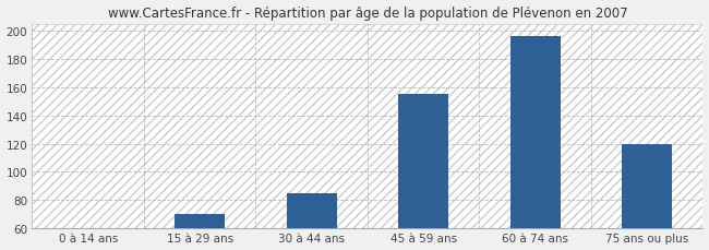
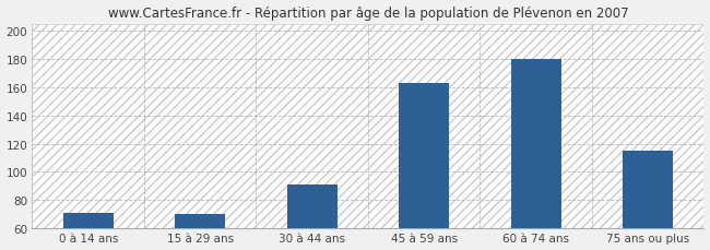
0 à 14 ans: 60 -> 71
30 à 44 ans: 85 -> 91
45 à 59 ans: 155 -> 163
60 à 74 ans: 196 -> 180
75 ans ou plus: 120 -> 115
